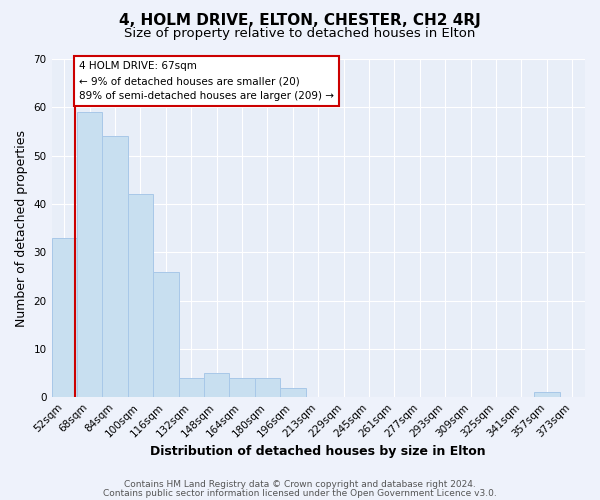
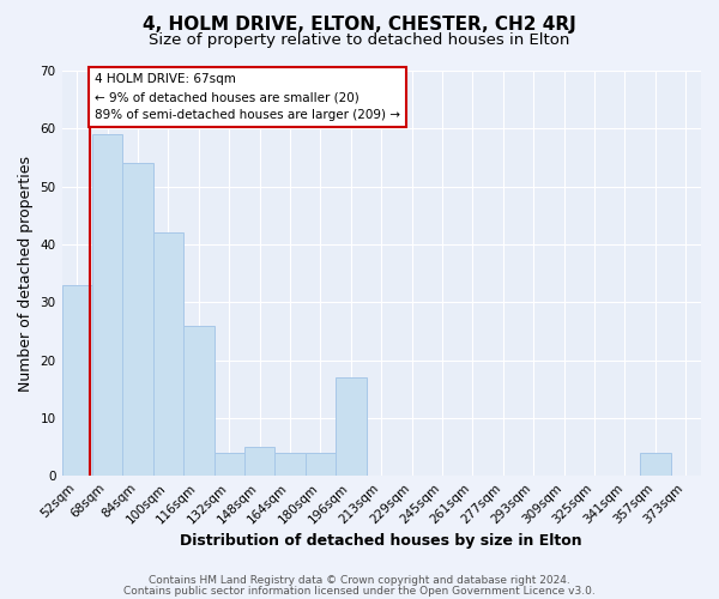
196sqm: 2 -> 17
357sqm: 1 -> 4
